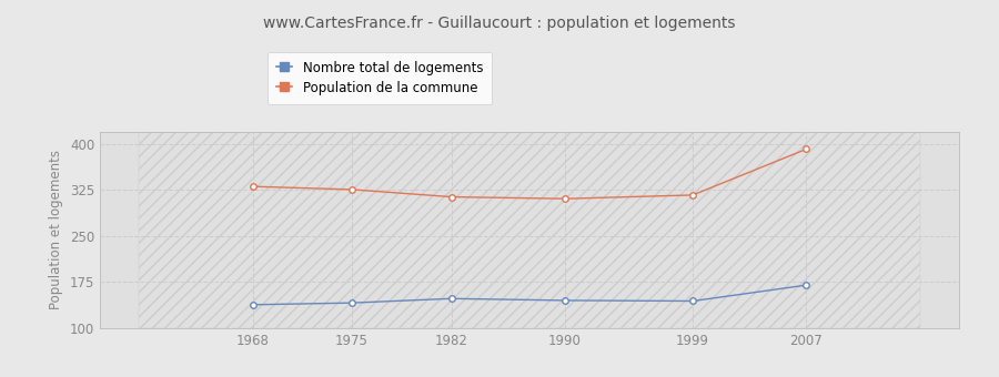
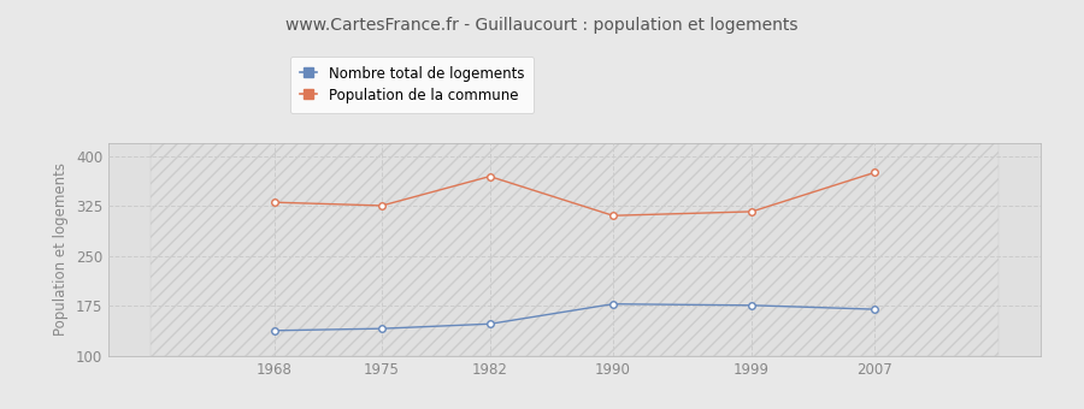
Population de la commune/1982: 314 -> 370
Nombre total de logements/1990: 145 -> 178
Nombre total de logements/1999: 144 -> 176
Population de la commune/2007: 392 -> 376
